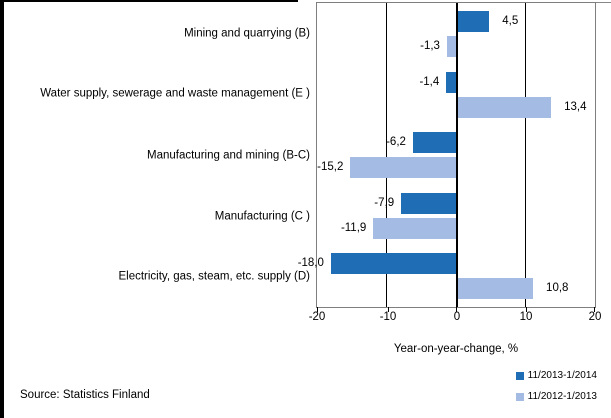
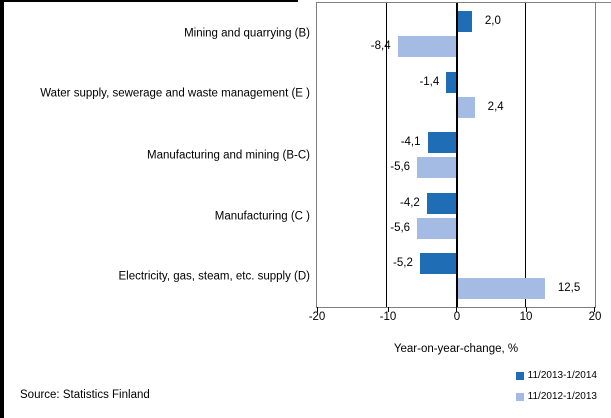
11/2013-1/2014/Mining and quarrying (B): 4,5 -> 2,0
11/2012-1/2013/Mining and quarrying (B): -1,3 -> -8,4
11/2012-1/2013/Water supply, sewerage and waste management (E ): 13,4 -> 2,4
11/2013-1/2014/Manufacturing and mining (B-C): -6,2 -> -4,1
11/2012-1/2013/Manufacturing and mining (B-C): -15,2 -> -5,6
11/2013-1/2014/Manufacturing (C ): -7,9 -> -4,2
11/2012-1/2013/Manufacturing (C ): -11,9 -> -5,6
11/2013-1/2014/Electricity, gas, steam, etc. supply (D): -18,0 -> -5,2
11/2012-1/2013/Electricity, gas, steam, etc. supply (D): 10,8 -> 12,5
